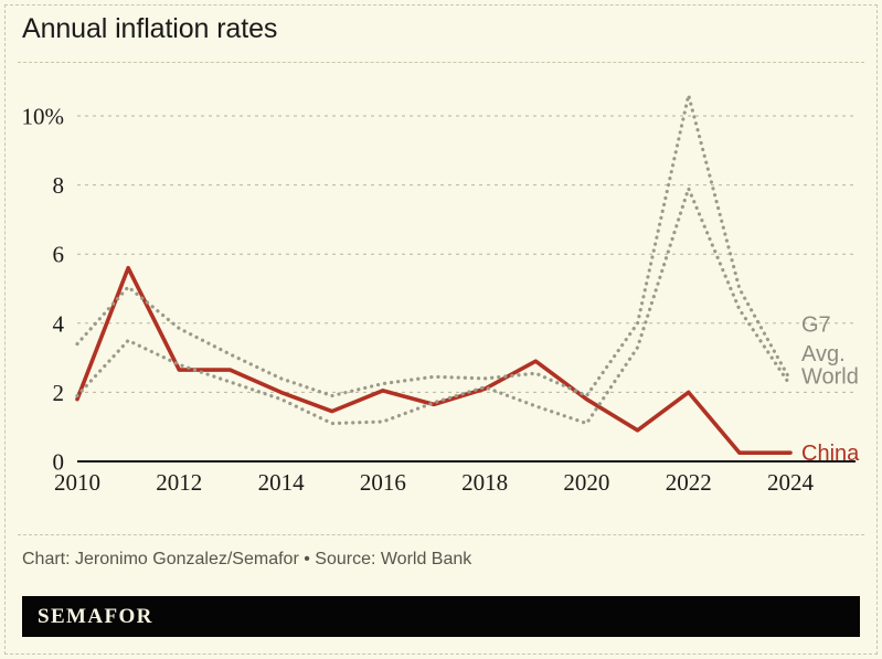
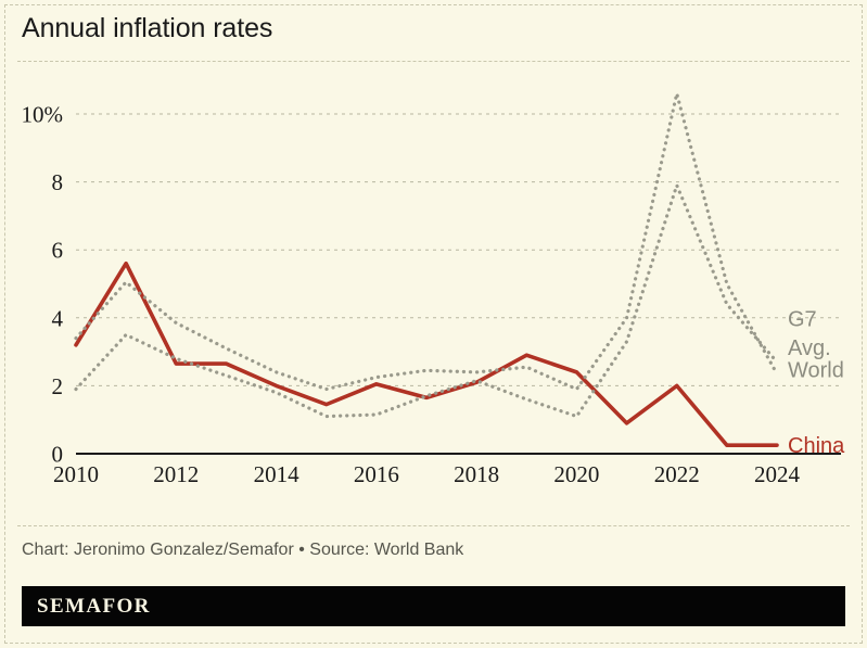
China/2010: 1.8% -> 3.2%
China/2020: 1.8% -> 2.4%
G7 Avg./2024: 2.2% -> 2.7%
